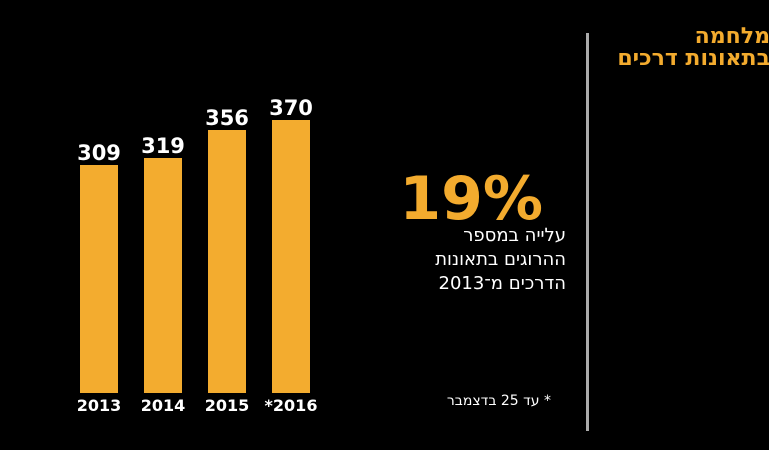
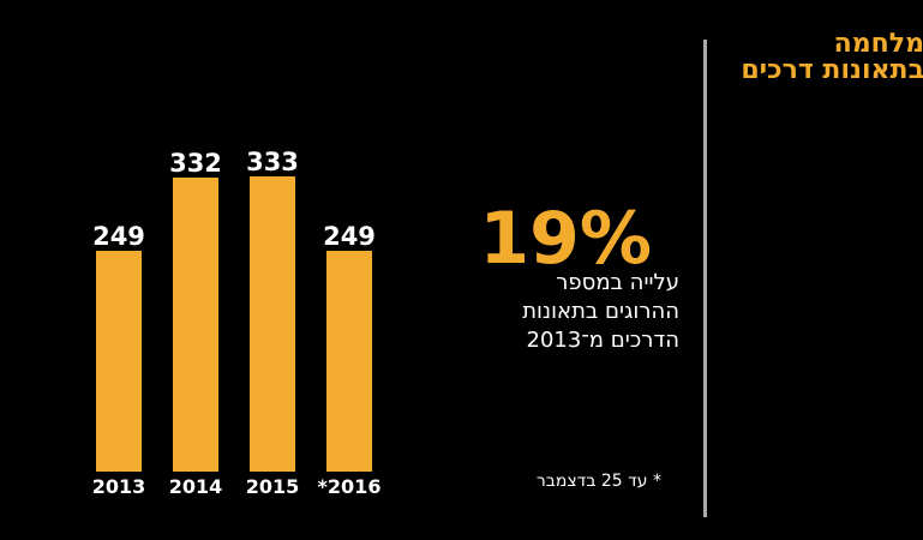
2013: 309 -> 249
2014: 319 -> 332
2015: 356 -> 333
*2016: 370 -> 249
